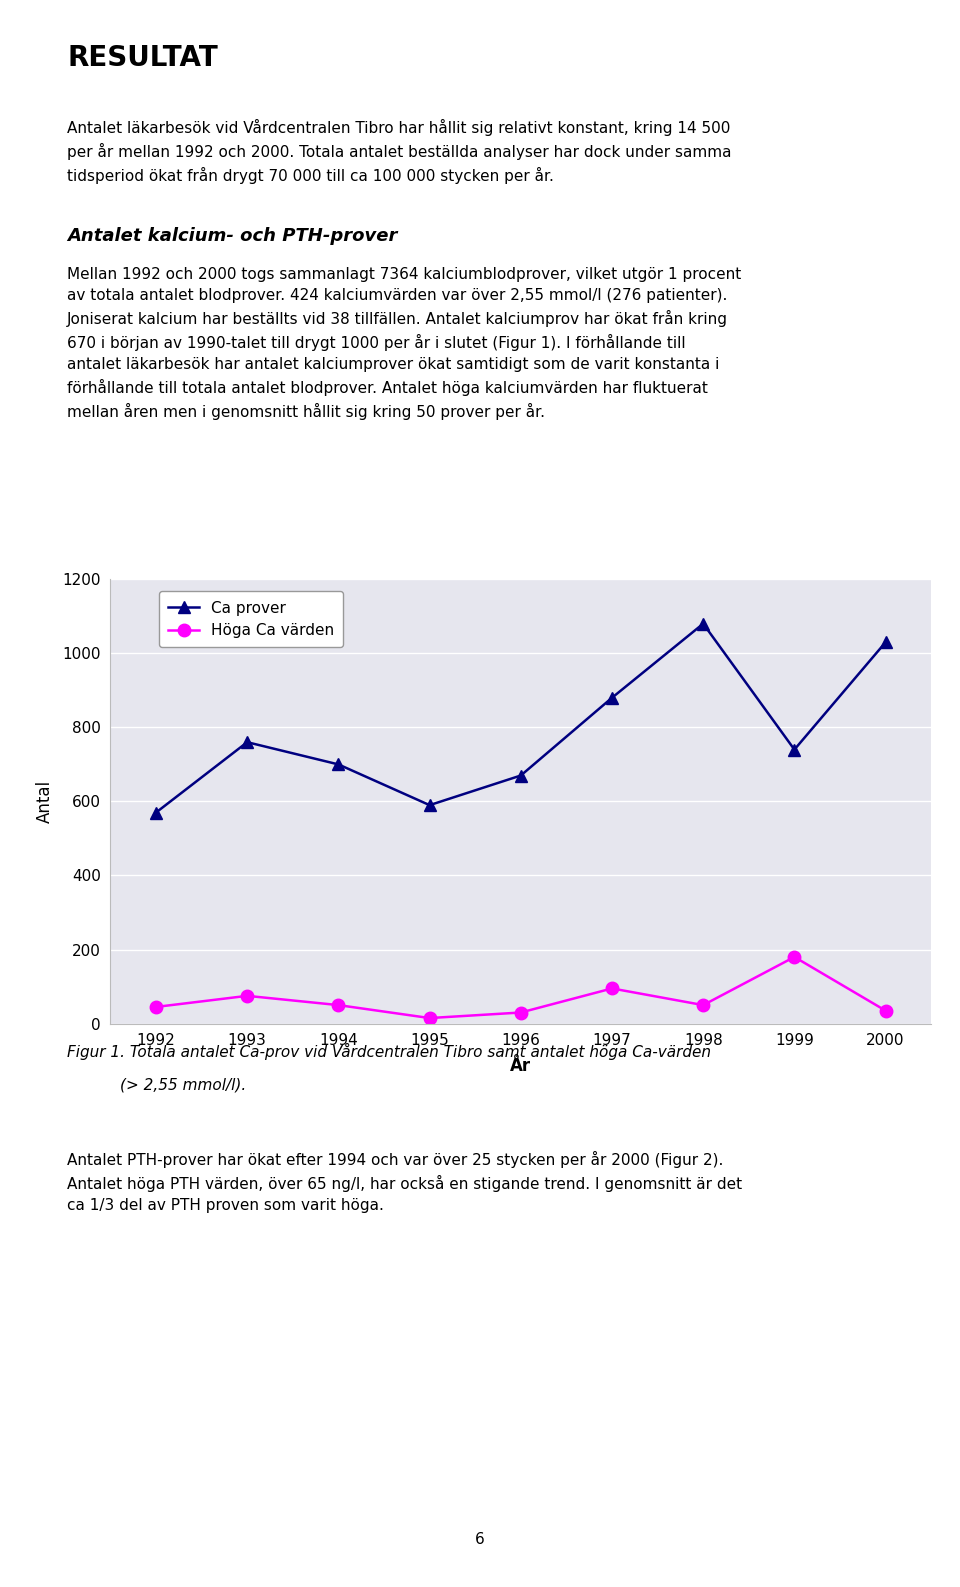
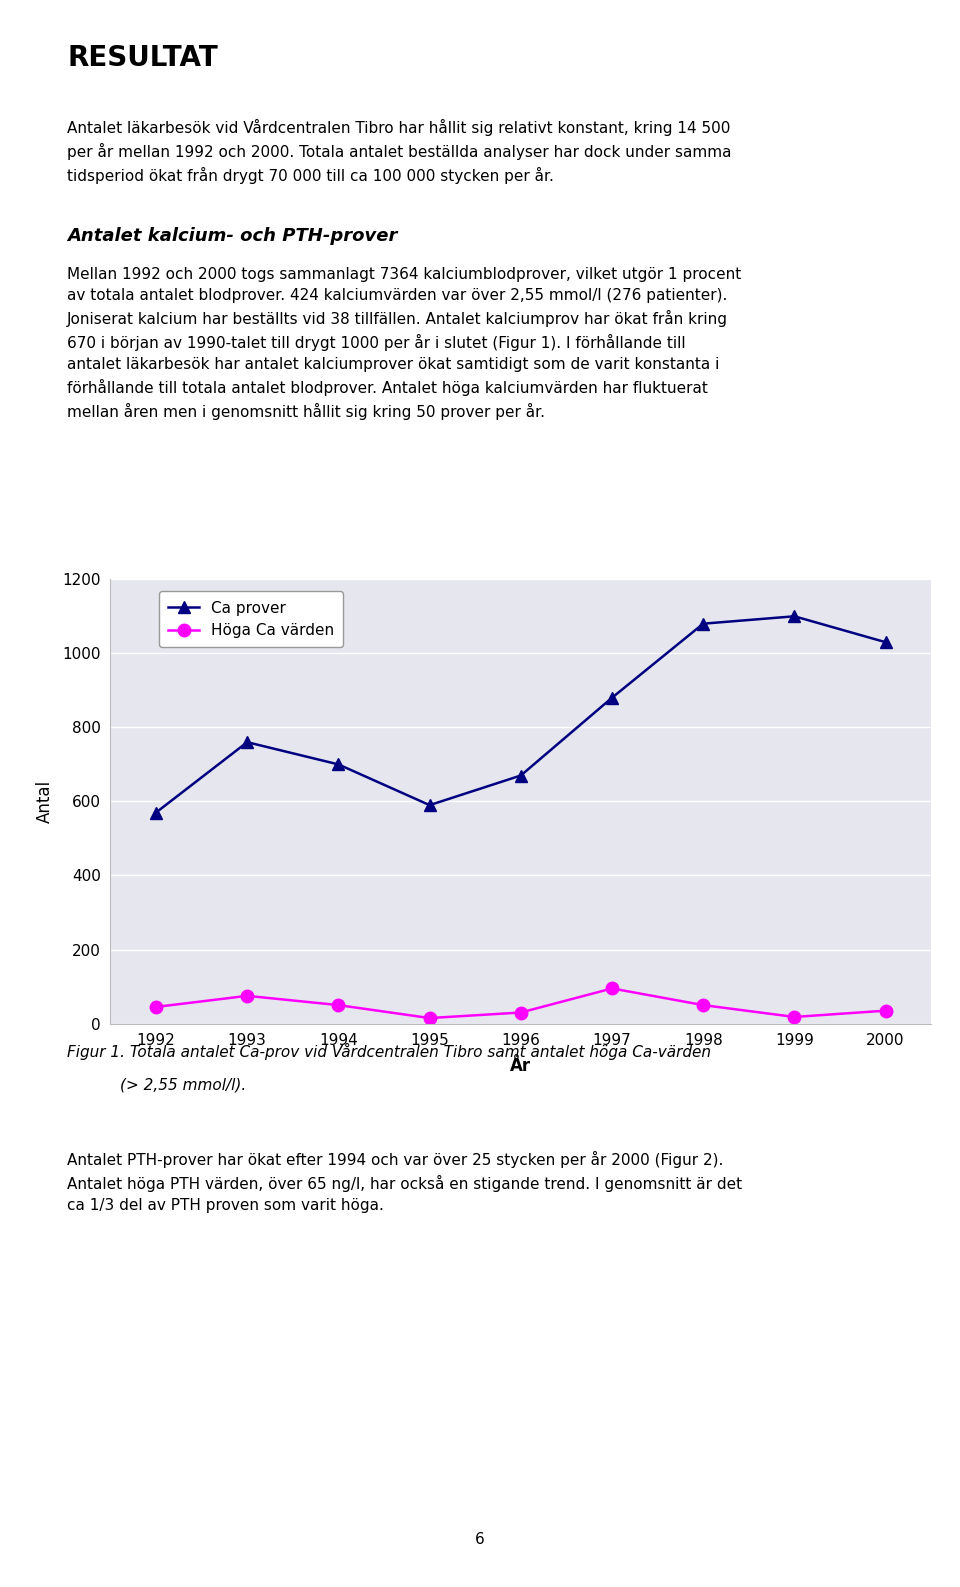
Ca prover/1999: 740 -> 1100
Höga Ca värden/1999: 180 -> 18
